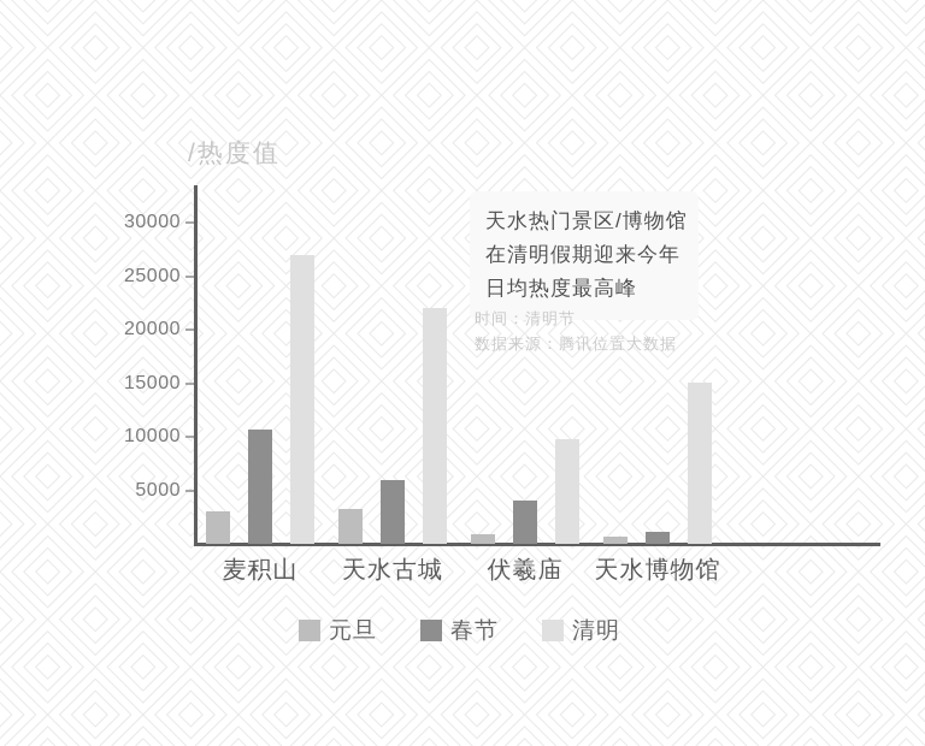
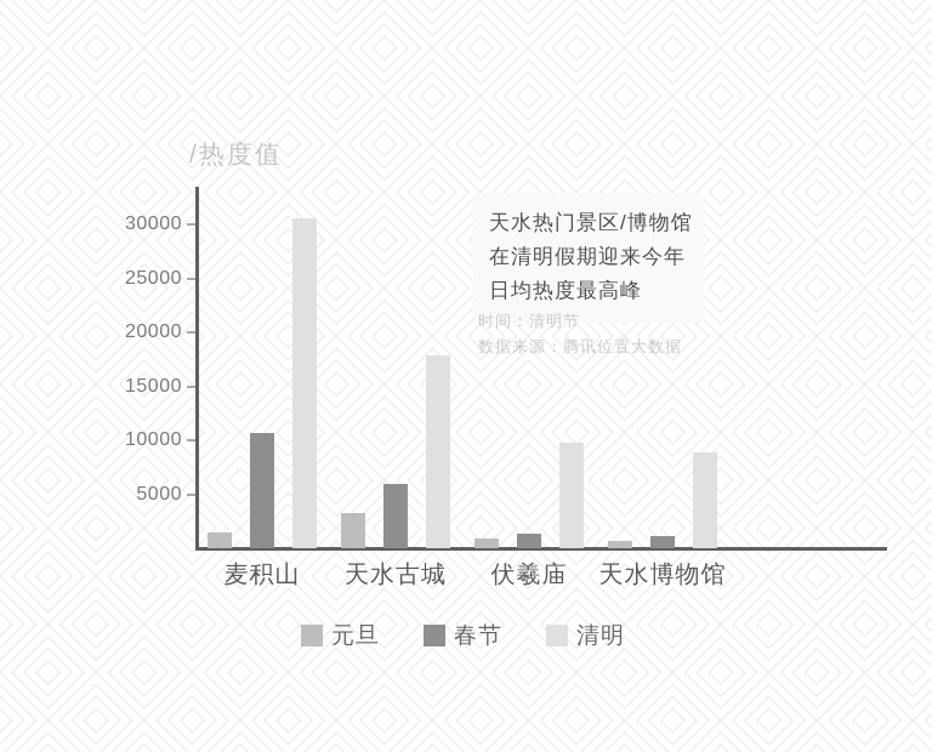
元旦/麦积山: 3000 -> 2000
清明/麦积山: 27000 -> 31000
清明/天水古城: 22000 -> 18000
春节/伏羲庙: 4000 -> 1000
清明/天水博物馆: 15000 -> 9000
